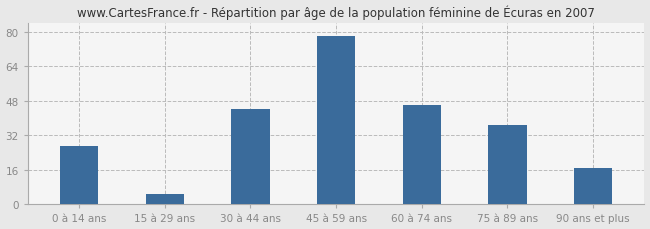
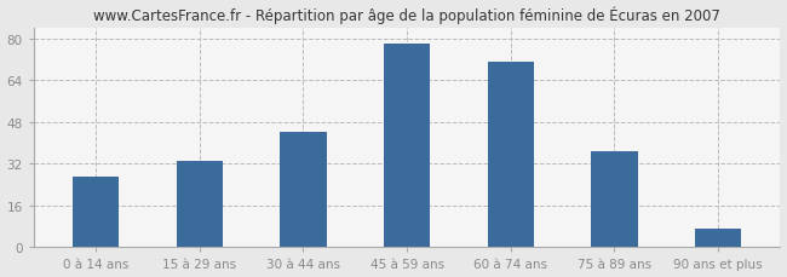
15 à 29 ans: 5 -> 33
60 à 74 ans: 46 -> 71
90 ans et plus: 17 -> 7
